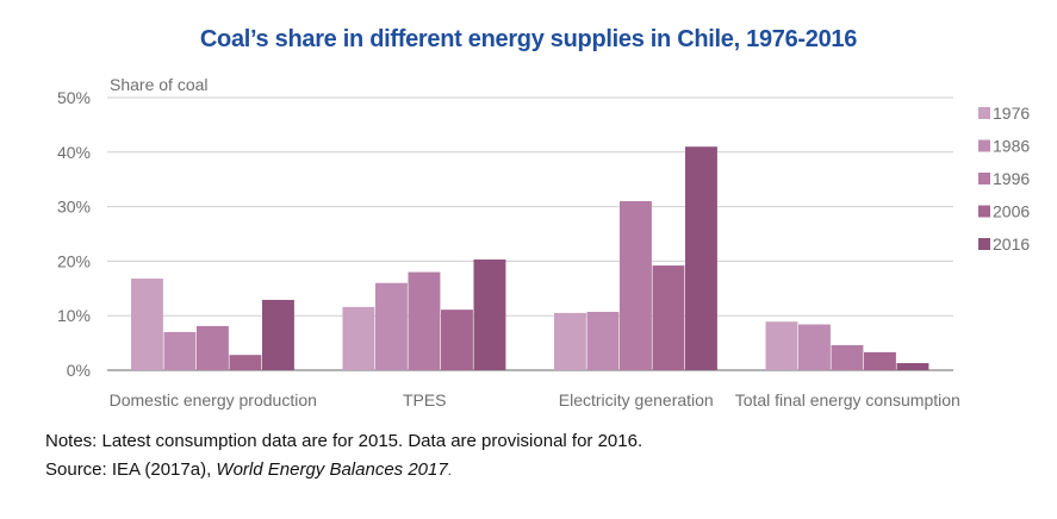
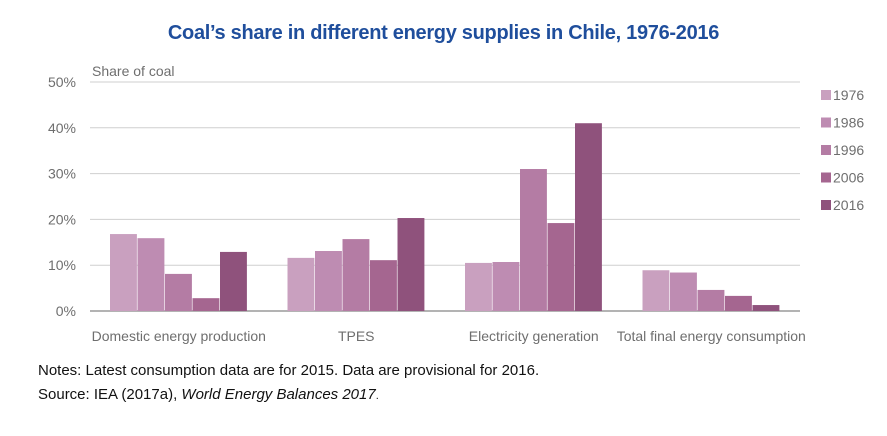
1986/Domestic energy production: 7% -> 16%
1986/TPES: 16% -> 13%
1996/TPES: 18% -> 16%
